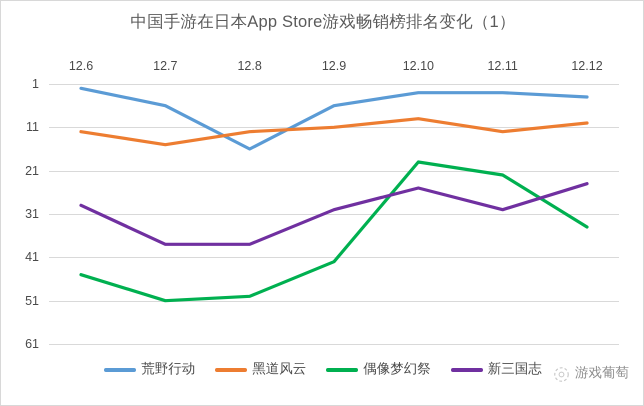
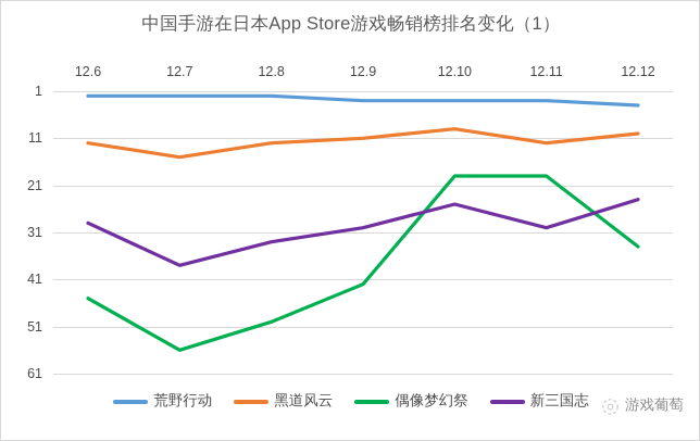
荒野行动/12.7: 6 -> 2
偶像梦幻祭/12.7: 51 -> 56
荒野行动/12.8: 16 -> 2
新三国志/12.8: 38 -> 33
荒野行动/12.9: 6 -> 3
偶像梦幻祭/12.11: 22 -> 19
